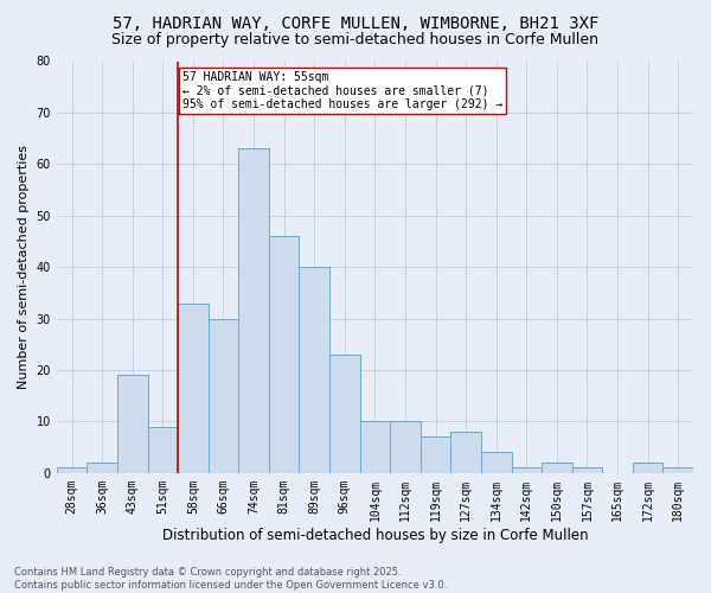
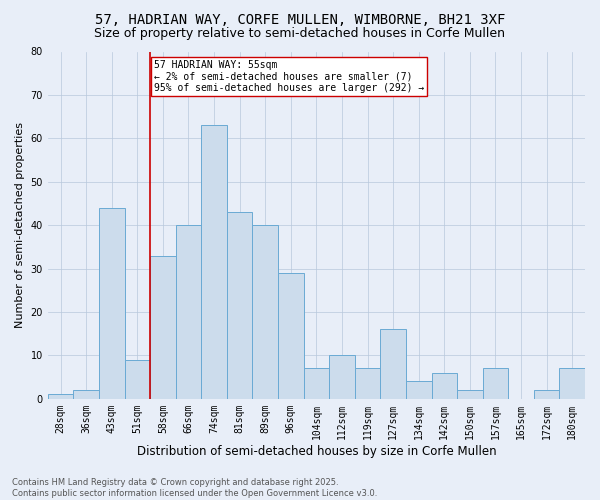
43sqm: 19 -> 44
66sqm: 30 -> 40
81sqm: 46 -> 43
96sqm: 23 -> 29
104sqm: 10 -> 7
127sqm: 8 -> 16
142sqm: 1 -> 6
157sqm: 1 -> 7
180sqm: 1 -> 7
